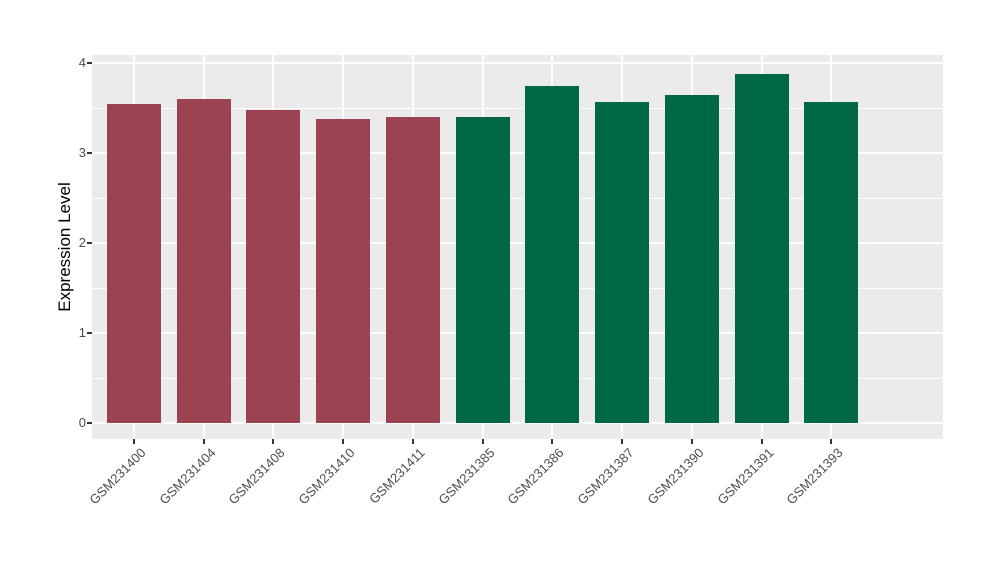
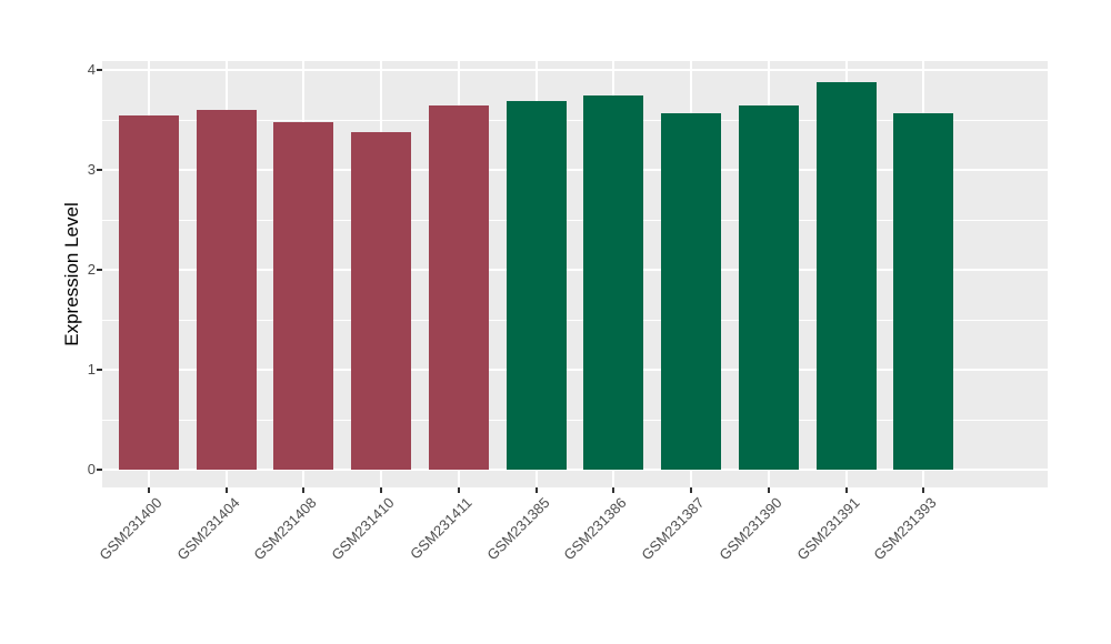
GSM231411: 3.4 -> 3.6
GSM231385: 3.4 -> 3.7
